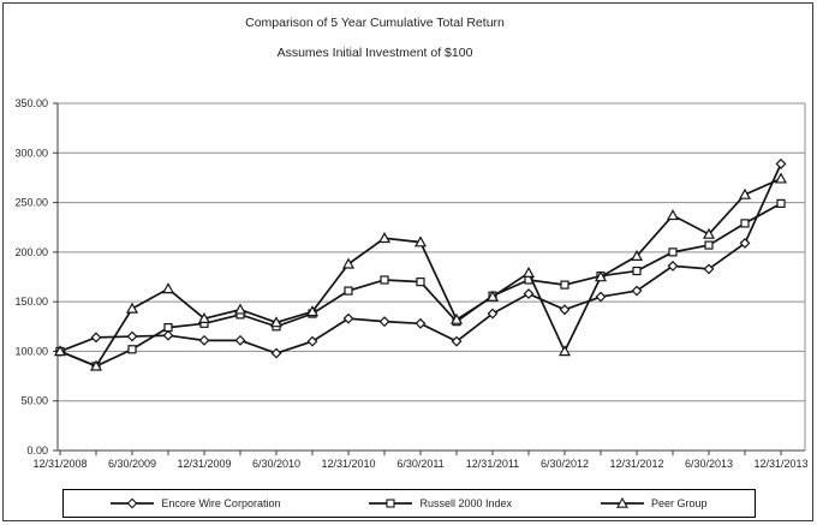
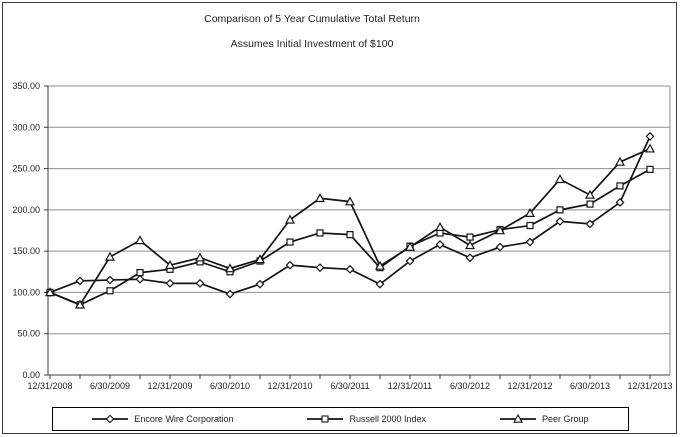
Peer Group/6/30/2012: 100 -> 160
